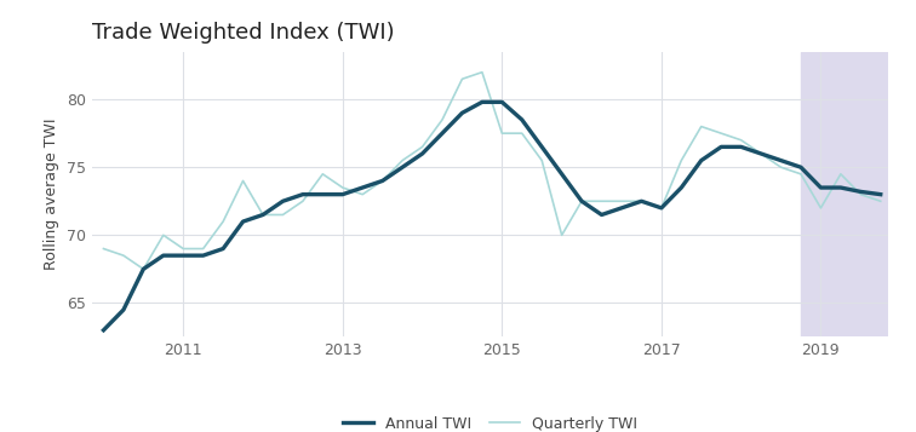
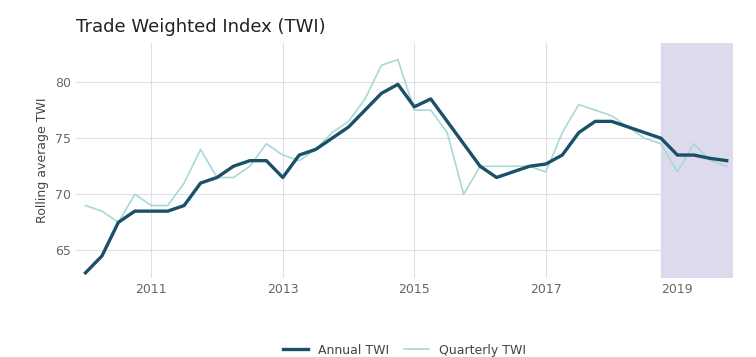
Annual TWI/2013: 73.0 -> 71.5
Annual TWI/2015: 79.8 -> 77.8
Annual TWI/2017: 72.0 -> 72.7
